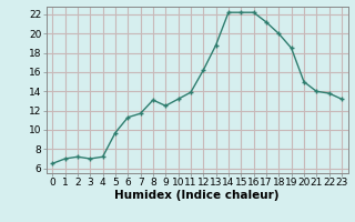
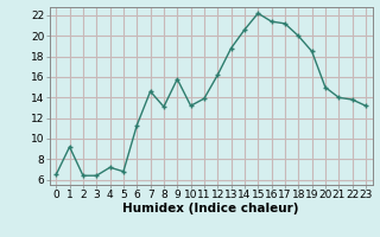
1: 7.0 -> 9.2
2: 7.2 -> 6.4
3: 7.0 -> 6.4
5: 9.7 -> 6.8
7: 11.7 -> 14.6
9: 12.5 -> 15.8
14: 22.2 -> 20.6
16: 22.2 -> 21.4
